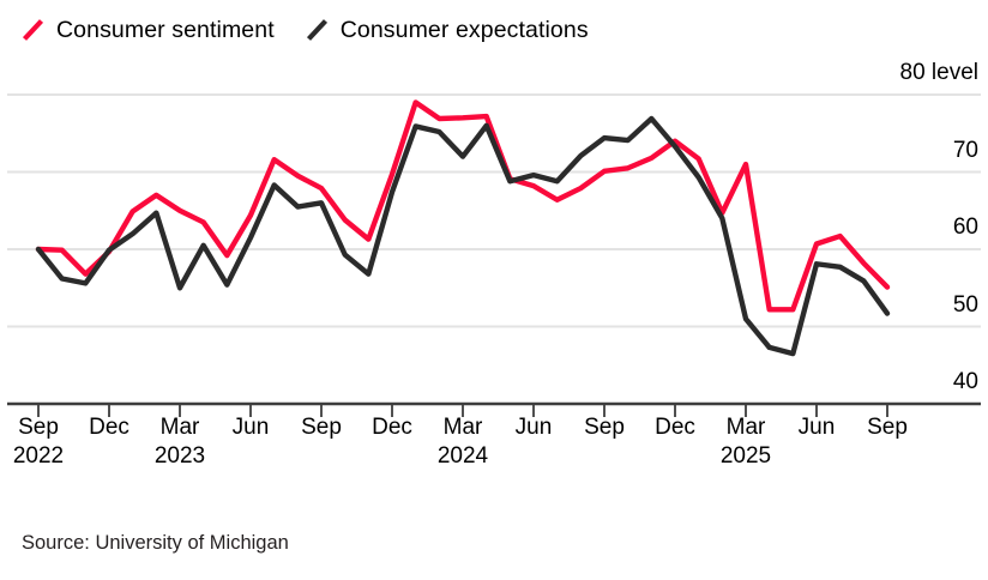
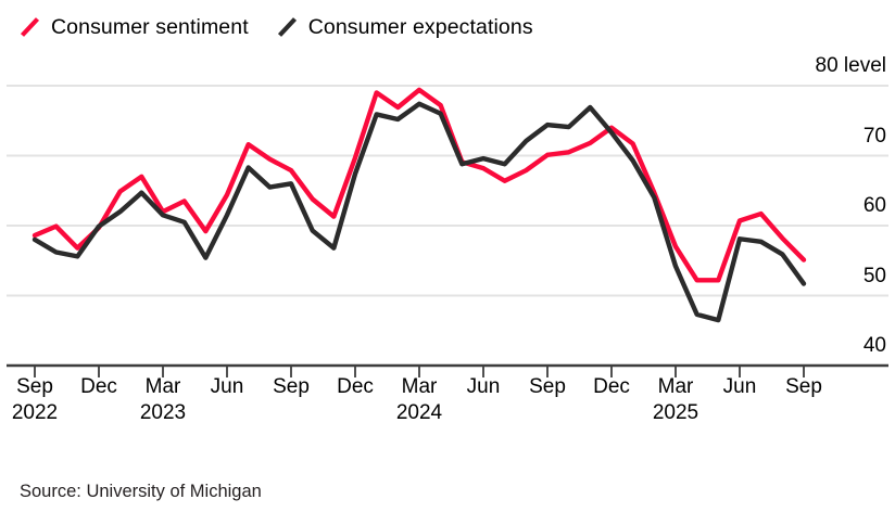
Consumer sentiment/Sep 2022: 60 -> 59
Consumer expectations/Sep 2022: 60 -> 58
Consumer sentiment/Mar 2023: 65 -> 62
Consumer expectations/Mar 2023: 55 -> 62
Consumer sentiment/Mar 2024: 77 -> 79
Consumer expectations/Mar 2024: 72 -> 77
Consumer sentiment/Mar 2025: 71 -> 57
Consumer expectations/Mar 2025: 51 -> 54
